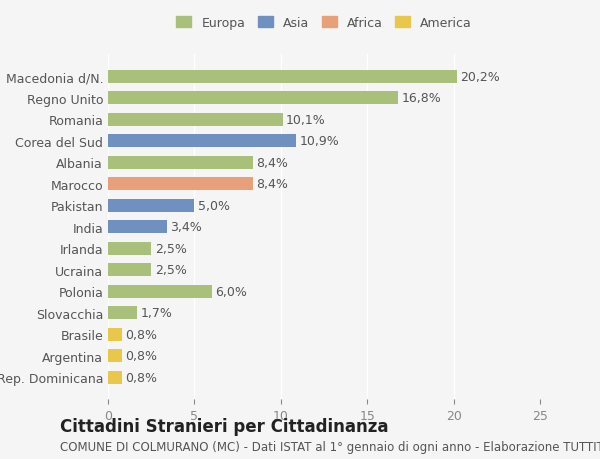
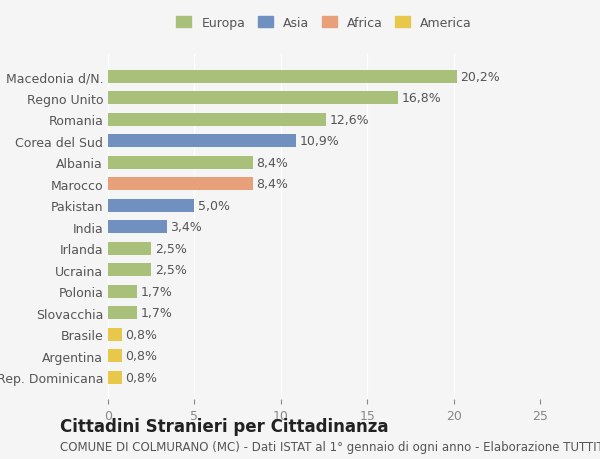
Romania: 10,1% -> 12,6%
Polonia: 6,0% -> 1,7%
